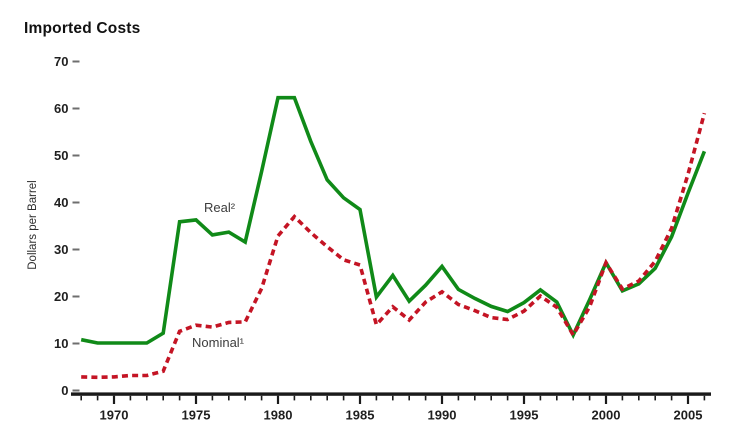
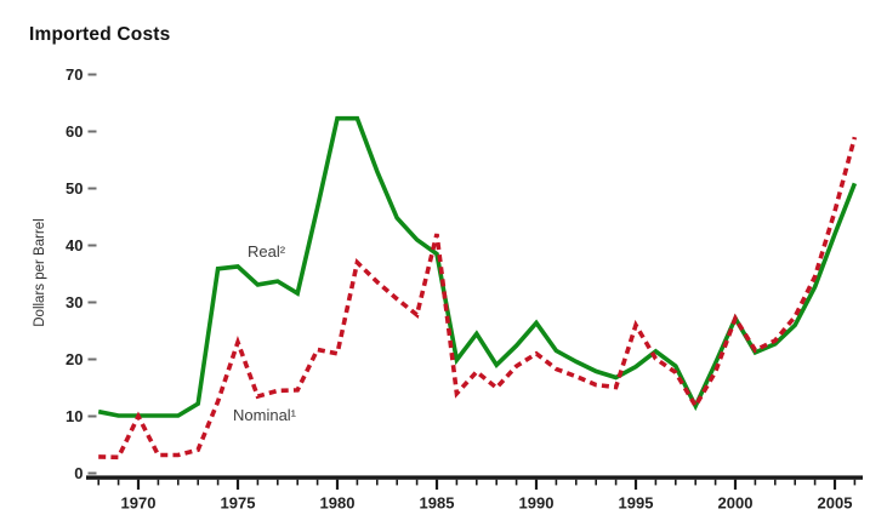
Nominal¹/1970: 3 -> 10
Nominal¹/1975: 14 -> 23
Nominal¹/1980: 33 -> 21
Nominal¹/1985: 27 -> 42
Nominal¹/1995: 17 -> 26
